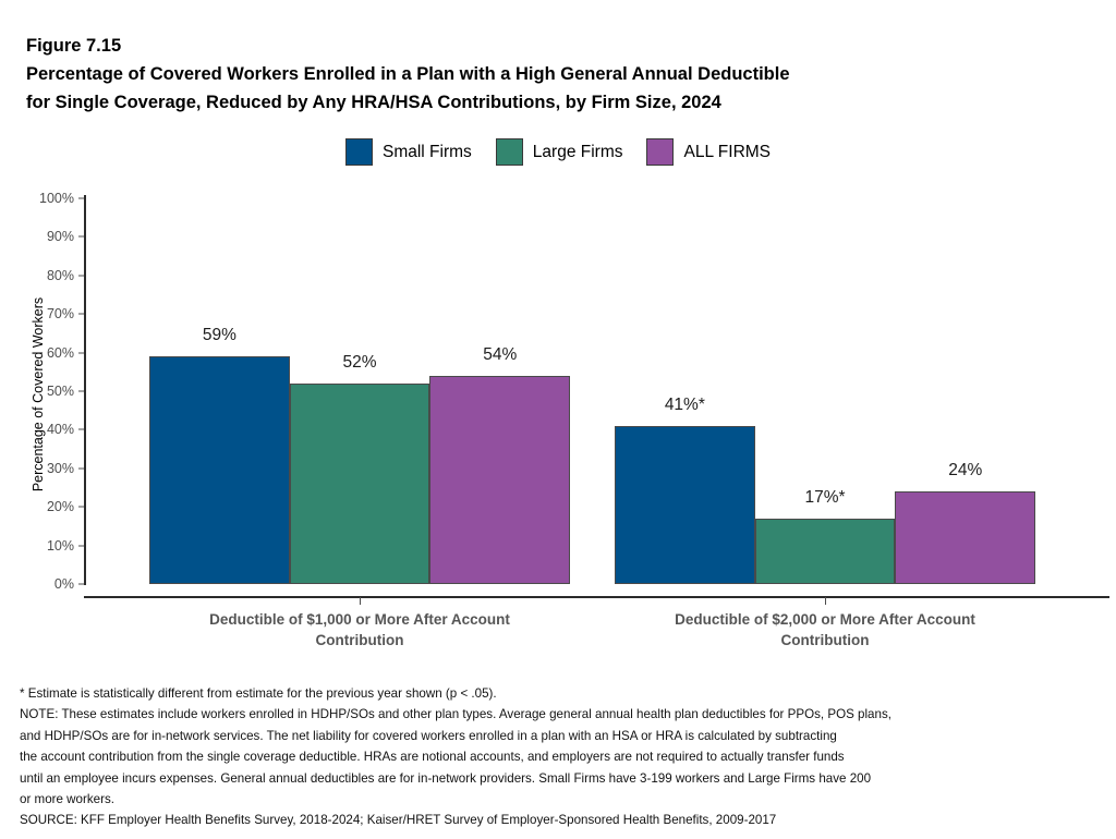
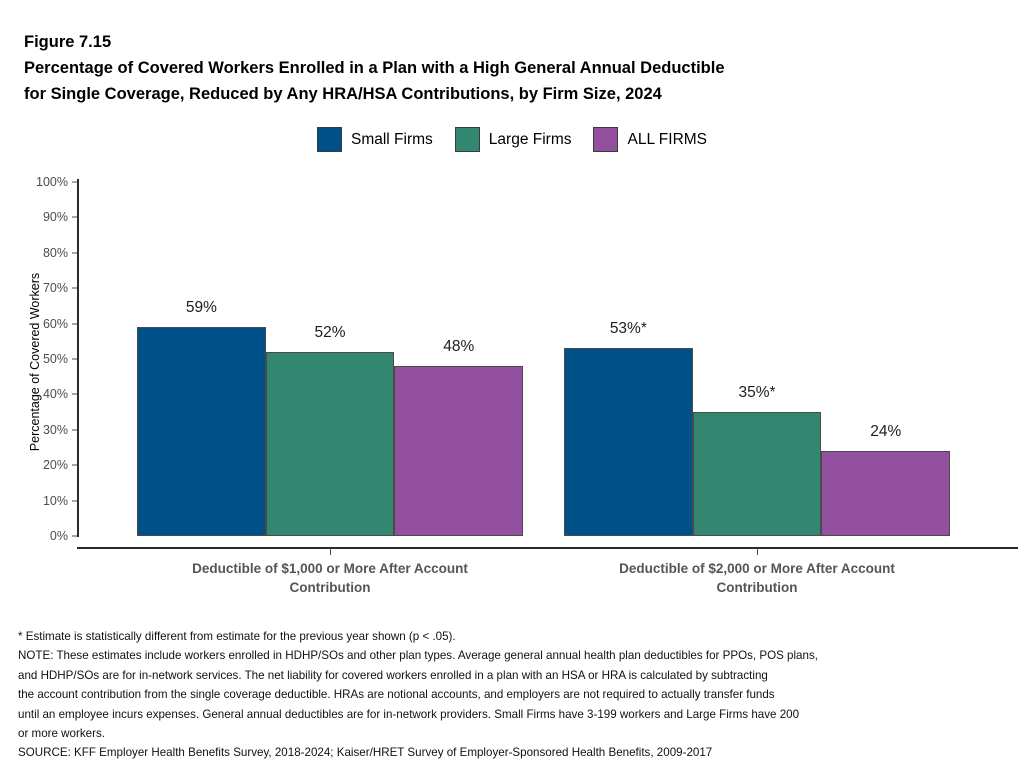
ALL FIRMS/Deductible of $1,000 or More After Account Contribution: 54% -> 48%
Small Firms/Deductible of $2,000 or More After Account Contribution: 41 -> 53
Large Firms/Deductible of $2,000 or More After Account Contribution: 17 -> 35
